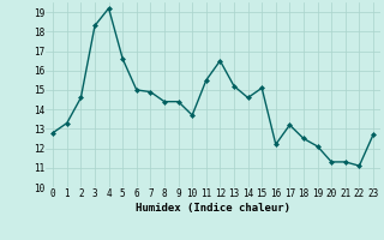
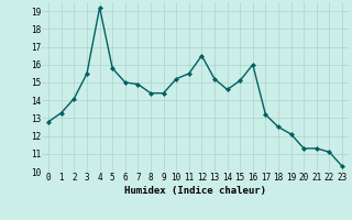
2: 14.6 -> 14.1
3: 18.3 -> 15.5
5: 16.6 -> 15.8
10: 13.7 -> 15.2
16: 12.2 -> 16.0
23: 12.7 -> 10.3
